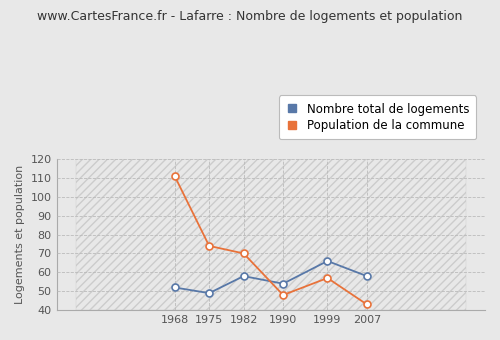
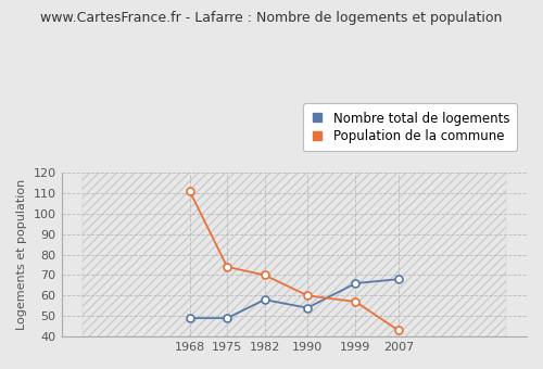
Nombre total de logements/1968: 52 -> 49
Population de la commune/1990: 48 -> 60
Nombre total de logements/2007: 58 -> 68
